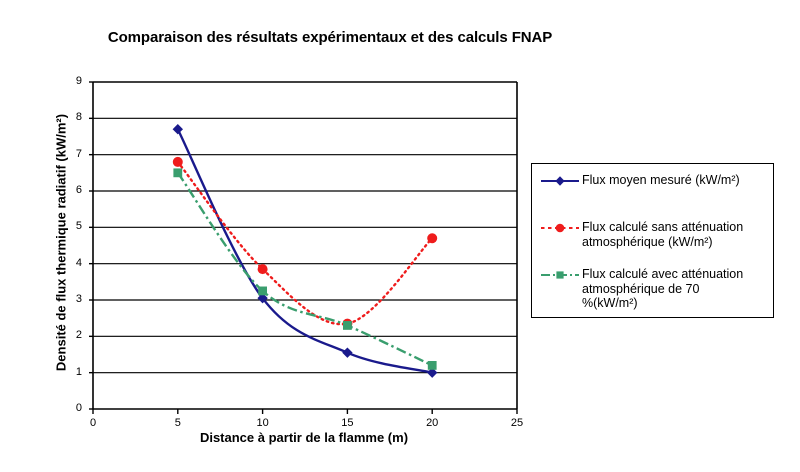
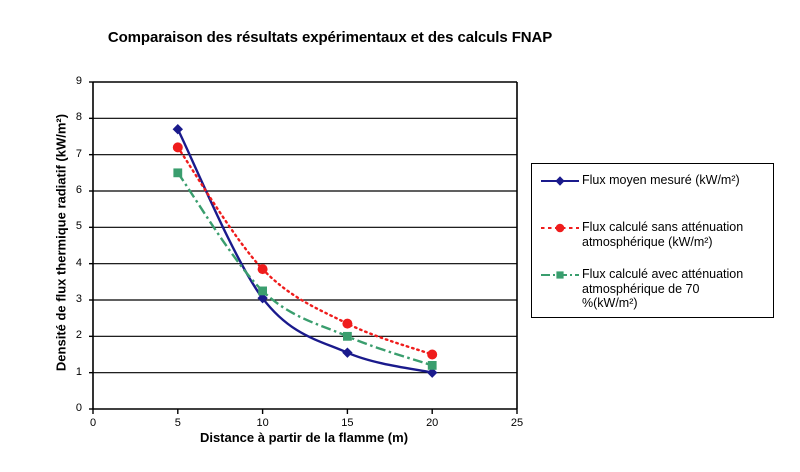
Flux calculé sans atténuation atmosphérique (kW/m²)/5: 6.8 -> 7.2
Flux calculé avec atténuation atmosphérique de 70 %(kW/m²)/15: 2.3 -> 2.0
Flux calculé sans atténuation atmosphérique (kW/m²)/20: 4.7 -> 1.5
